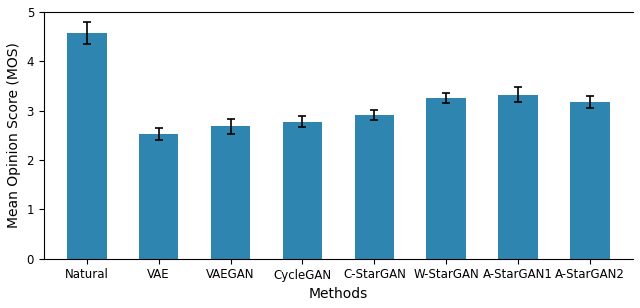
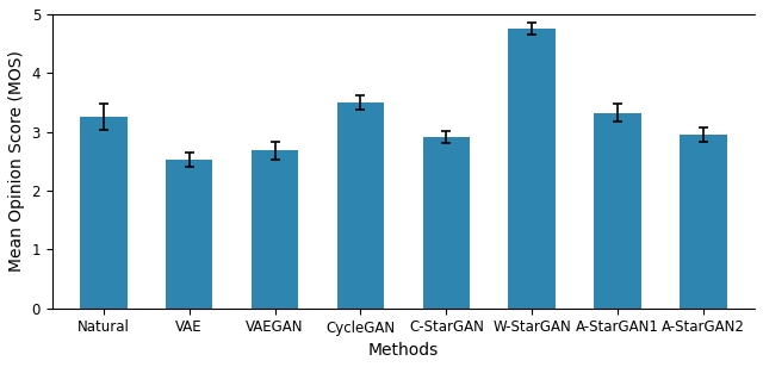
Natural: 4.57 -> 3.25
CycleGAN: 2.78 -> 3.50
W-StarGAN: 3.25 -> 4.75
A-StarGAN2: 3.17 -> 2.95
